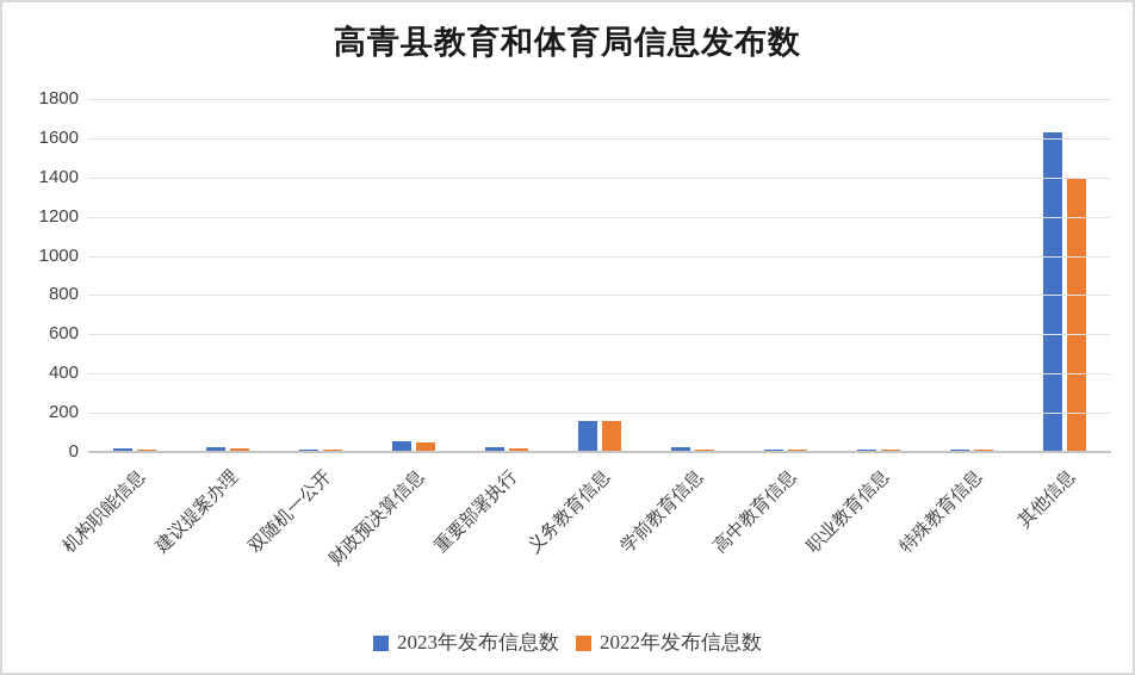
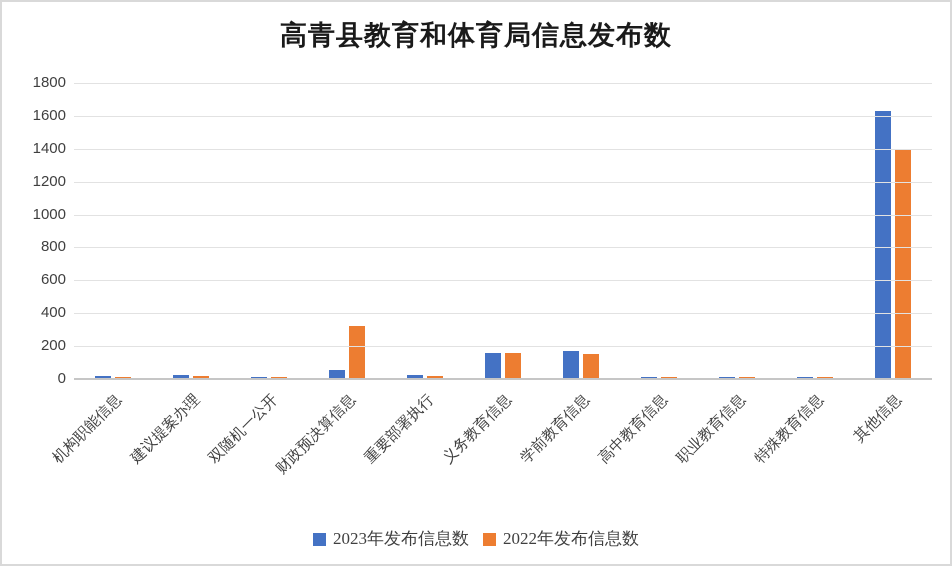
2022年发布信息数/财政预决算信息: 50 -> 320
2023年发布信息数/学前教育信息: 20 -> 170
2022年发布信息数/学前教育信息: 10 -> 150
